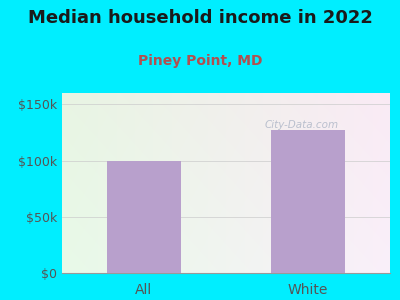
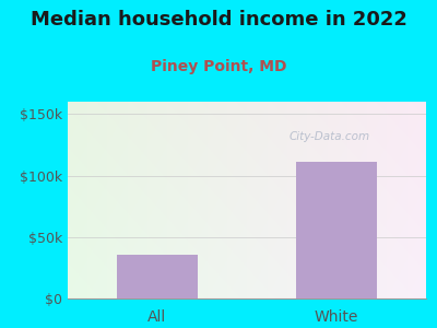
All: $100k -> $36k
White: $127k -> $111k
